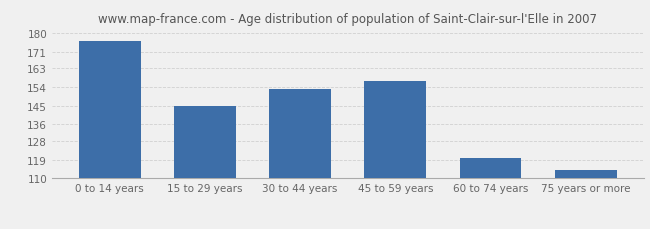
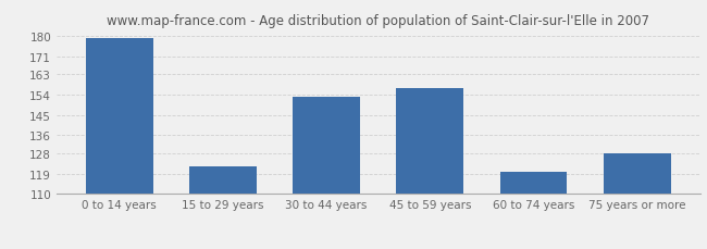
0 to 14 years: 176 -> 179
15 to 29 years: 145 -> 122
75 years or more: 114 -> 128
